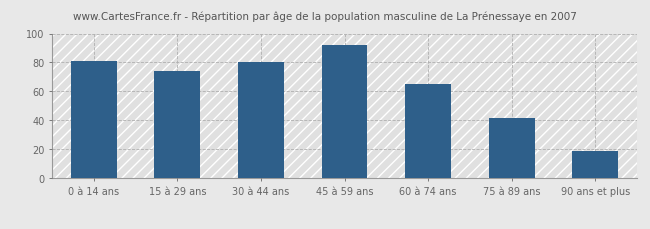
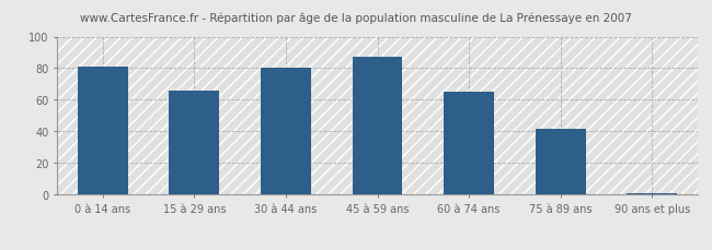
15 à 29 ans: 74 -> 66
45 à 59 ans: 92 -> 87
90 ans et plus: 19 -> 1
